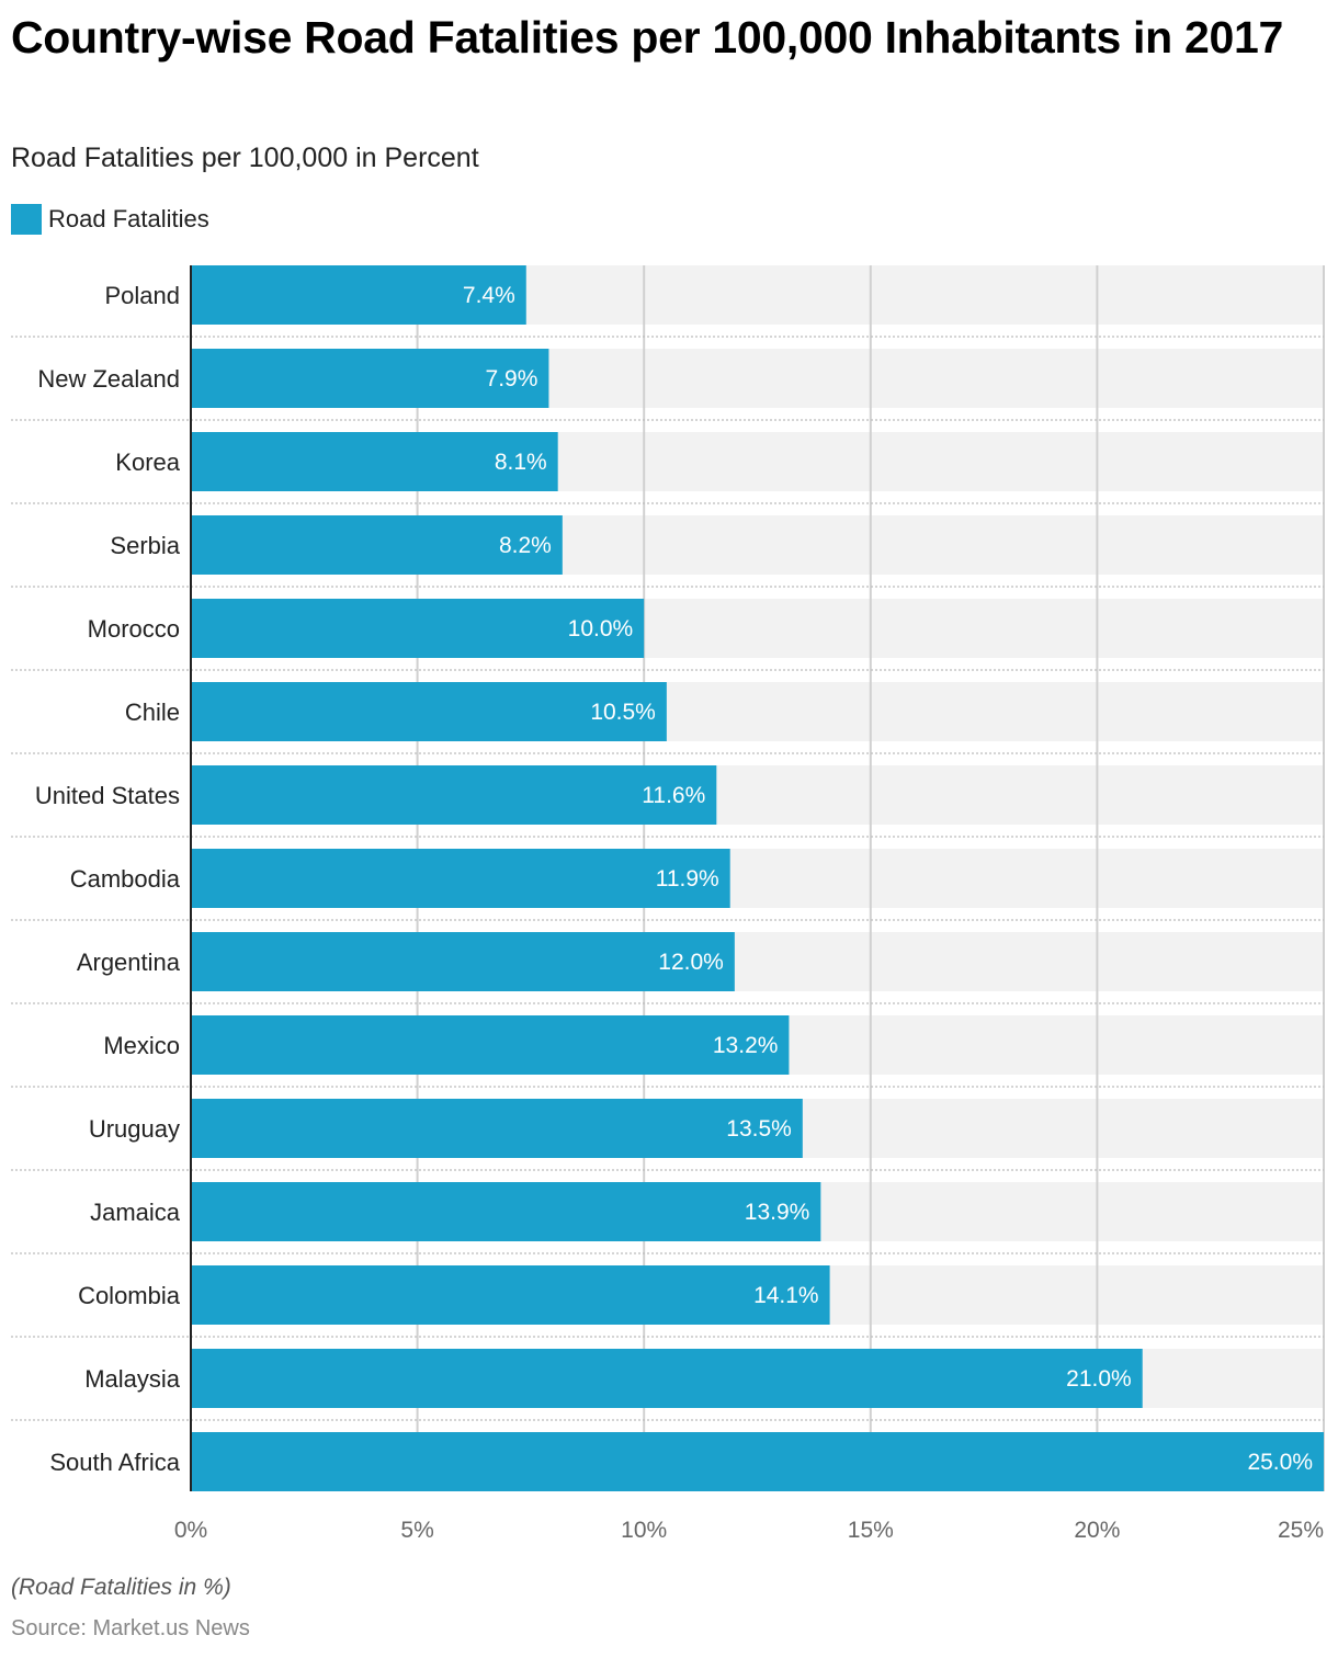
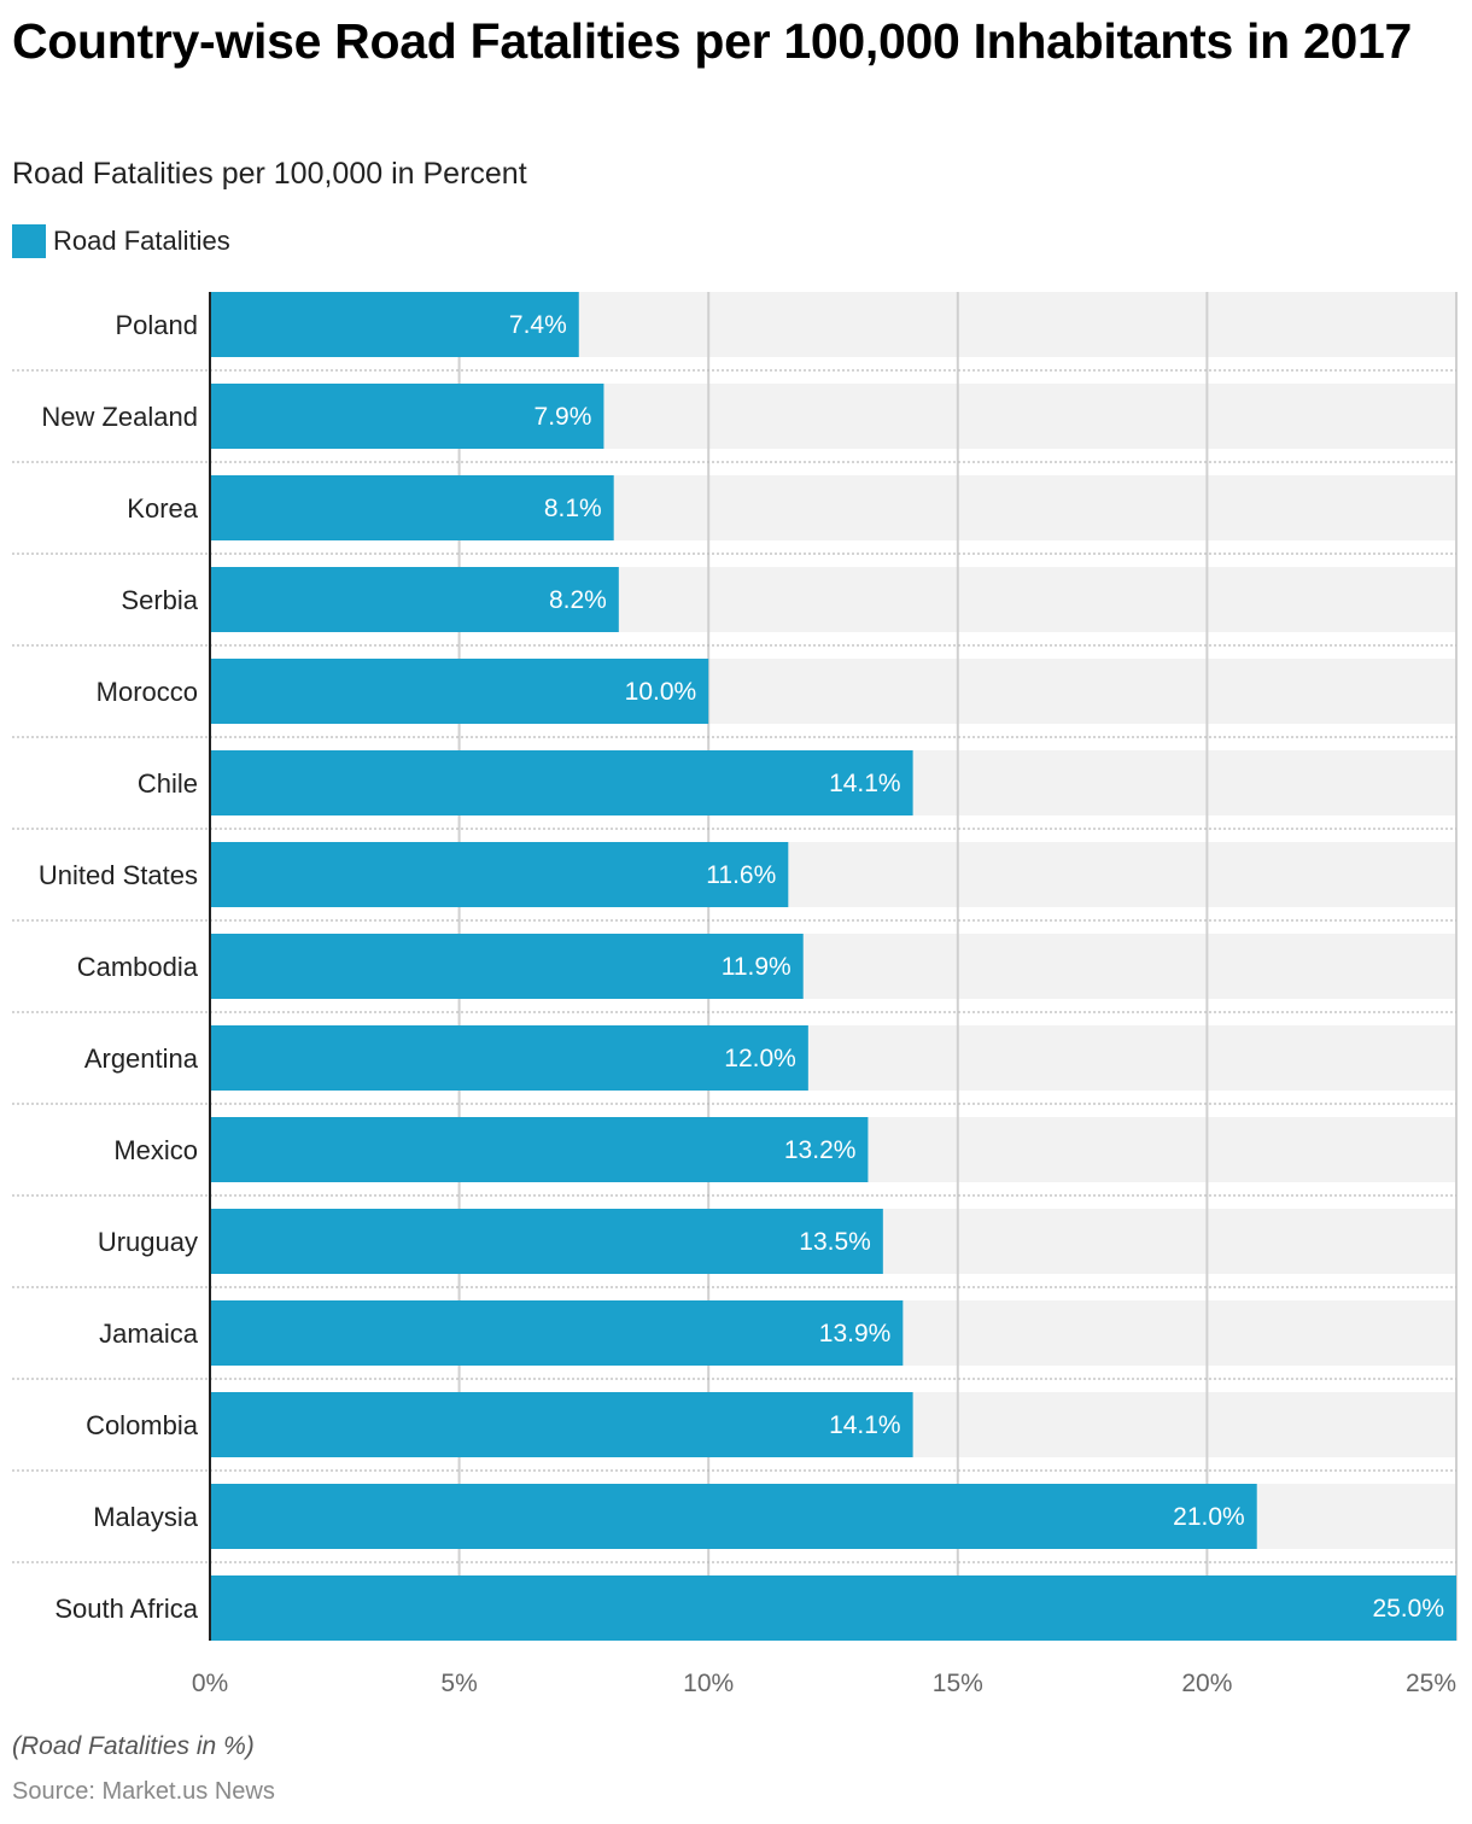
Chile: 10.5% -> 14.1%
